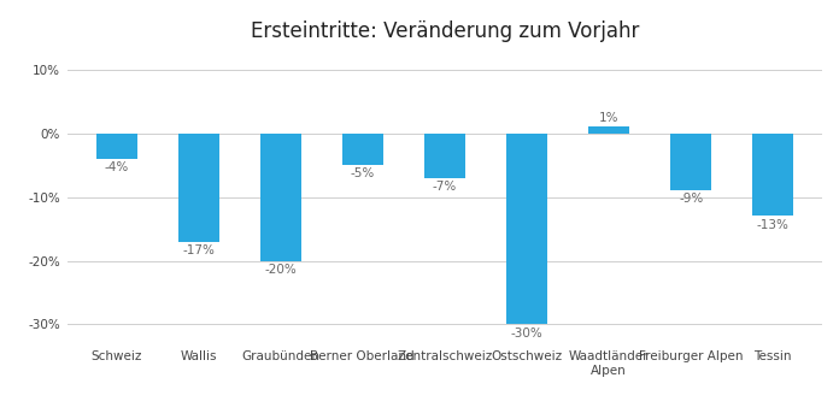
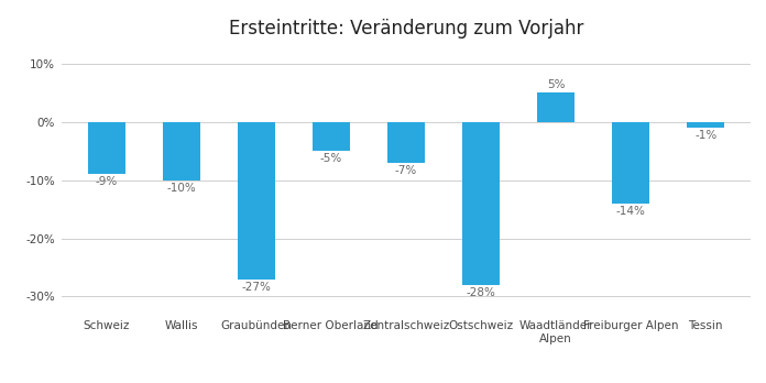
Schweiz: -4% -> -9%
Wallis: -17% -> -10%
Graubünden: -20% -> -27%
Ostschweiz: -30% -> -28%
Waadtländer Alpen: 1% -> 5%
Freiburger Alpen: -9% -> -14%
Tessin: -13% -> -1%
